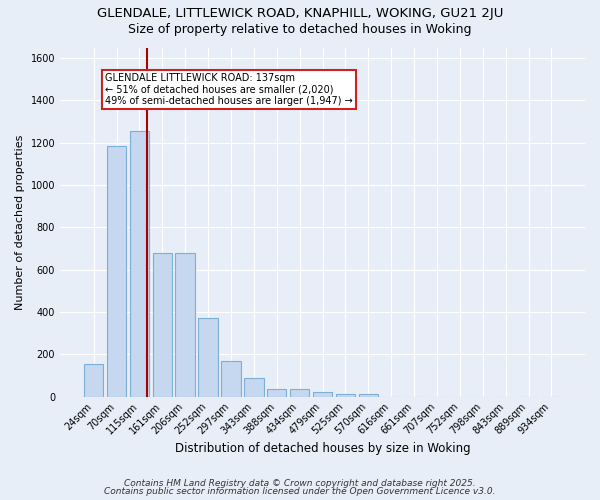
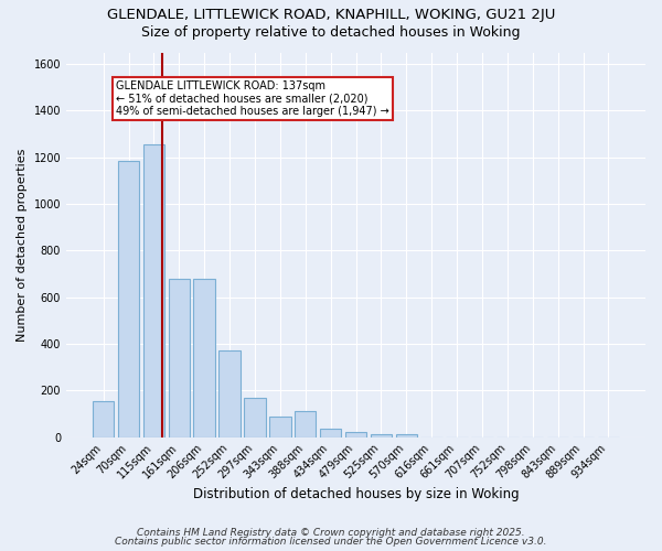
388sqm: 35 -> 110
